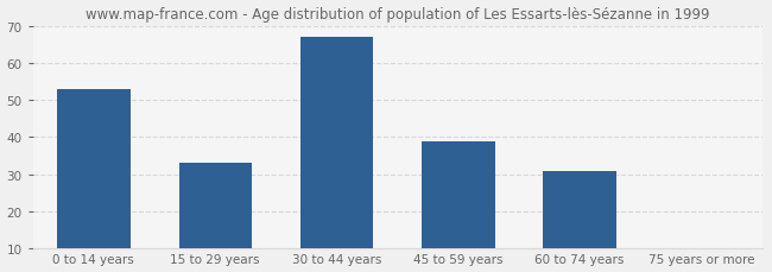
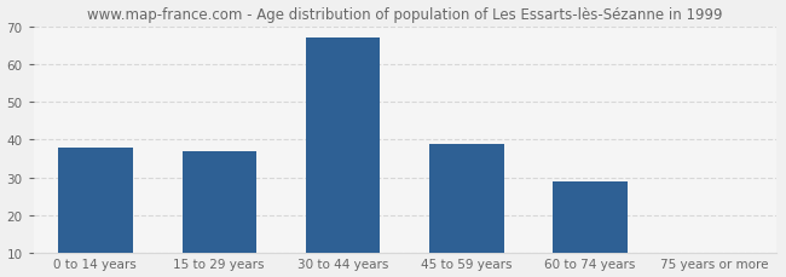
0 to 14 years: 53 -> 38
15 to 29 years: 33 -> 37
60 to 74 years: 31 -> 29
